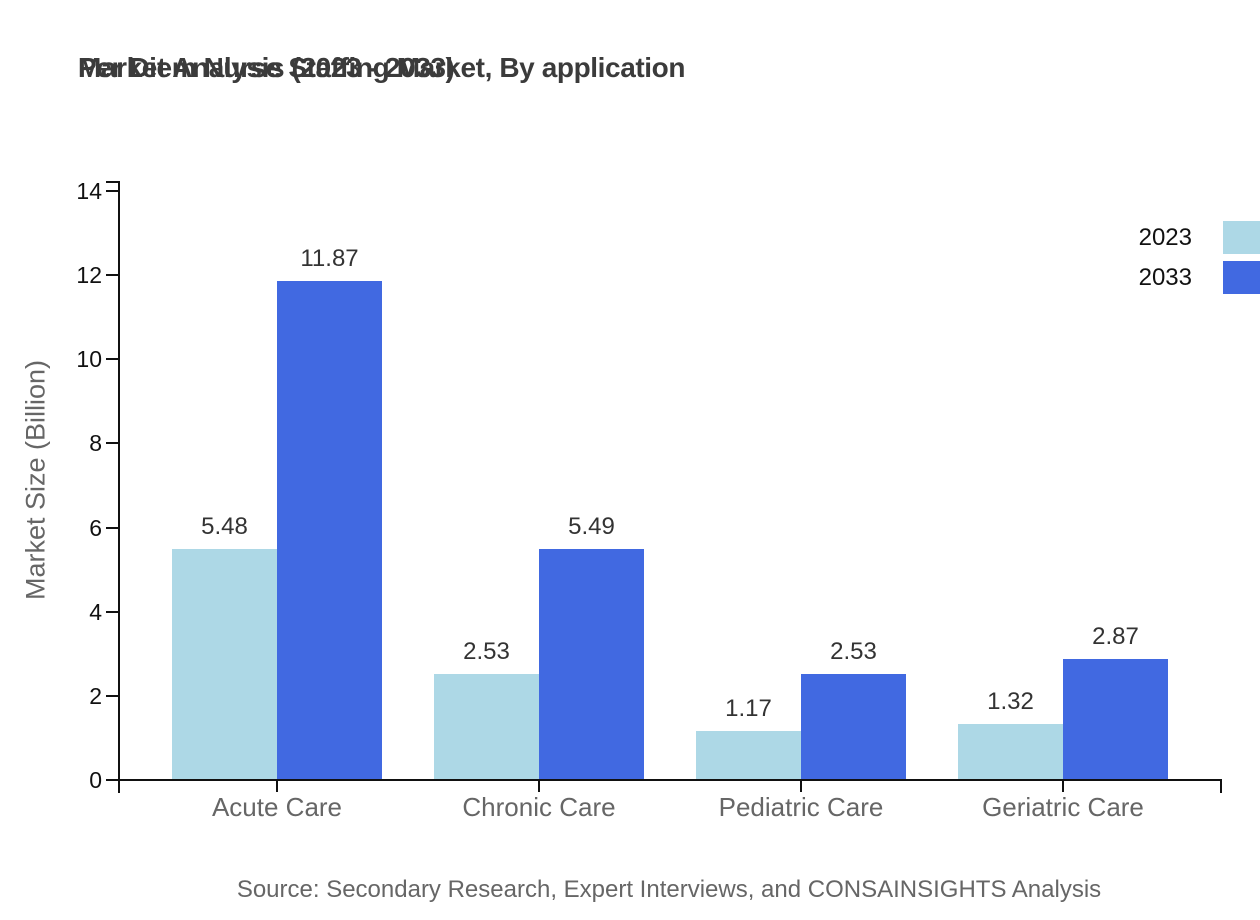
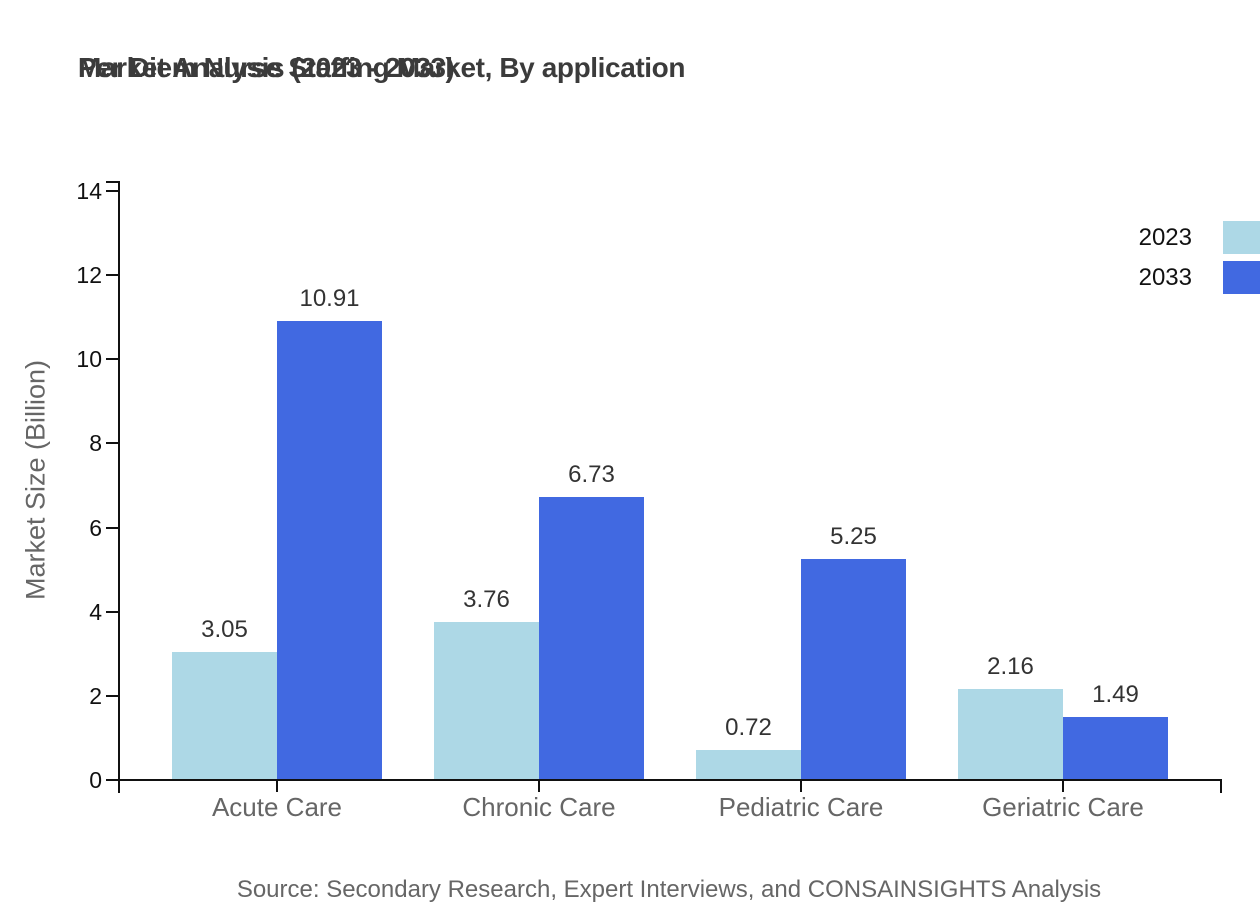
2023/Acute Care: 5.48 -> 3.05
2033/Acute Care: 11.87 -> 10.91
2023/Chronic Care: 2.53 -> 3.76
2033/Chronic Care: 5.49 -> 6.73
2023/Pediatric Care: 1.17 -> 0.72
2033/Pediatric Care: 2.53 -> 5.25
2023/Geriatric Care: 1.32 -> 2.16
2033/Geriatric Care: 2.87 -> 1.49
